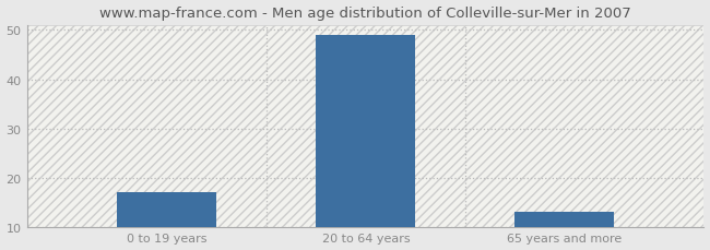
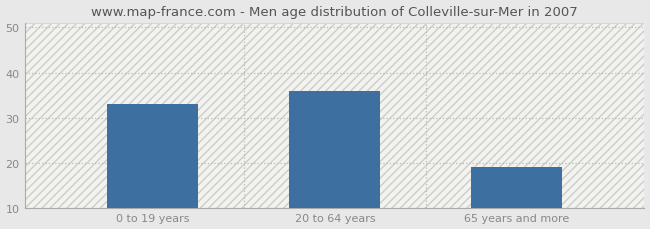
0 to 19 years: 17 -> 33
20 to 64 years: 49 -> 36
65 years and more: 13 -> 19
